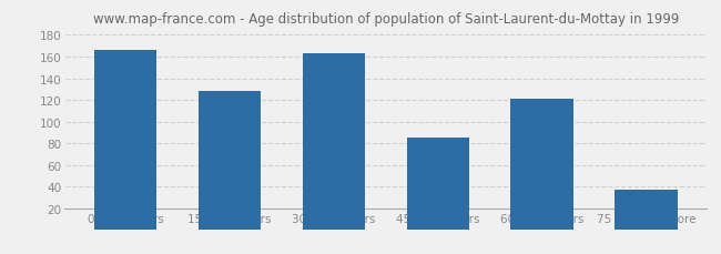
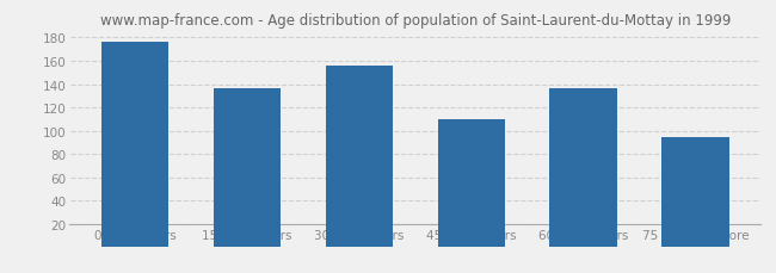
0 to 14 years: 166 -> 176
15 to 29 years: 128 -> 136
30 to 44 years: 163 -> 156
45 to 59 years: 85 -> 110
60 to 74 years: 121 -> 136
75 years or more: 37 -> 94
